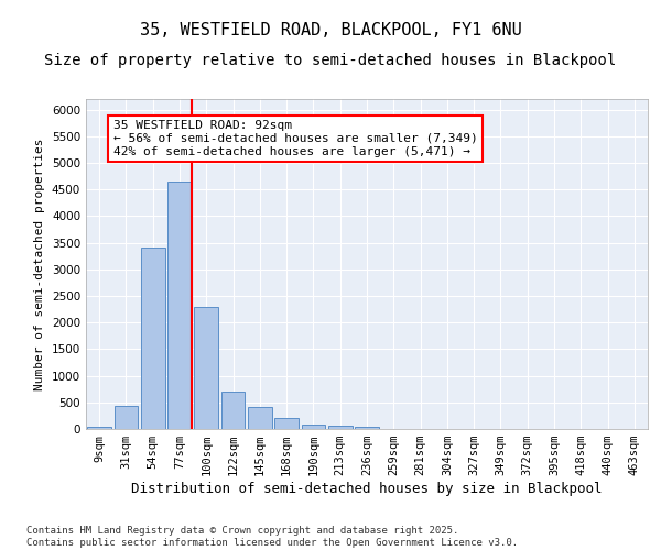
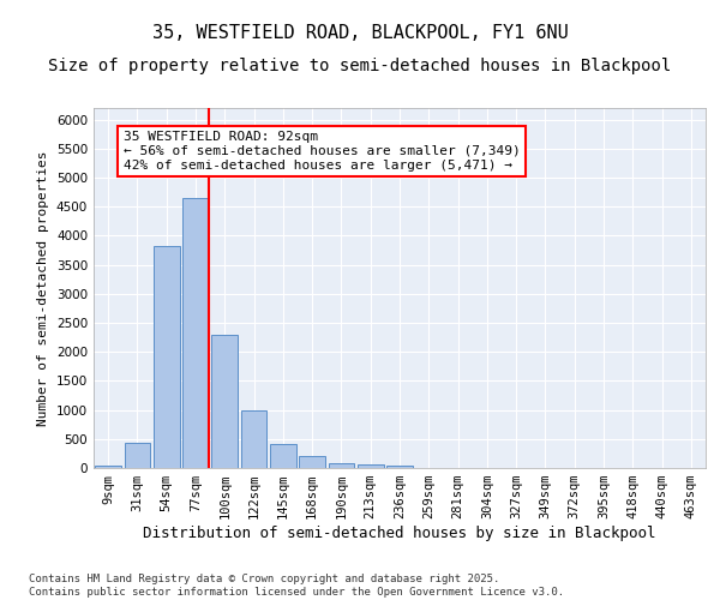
54sqm: 3400 -> 3820
122sqm: 700 -> 1000
